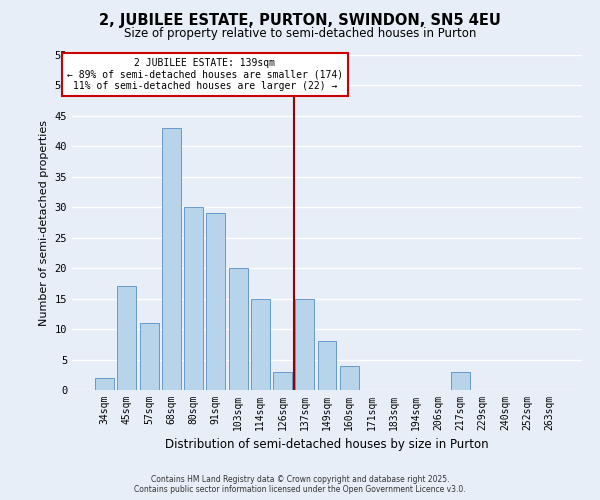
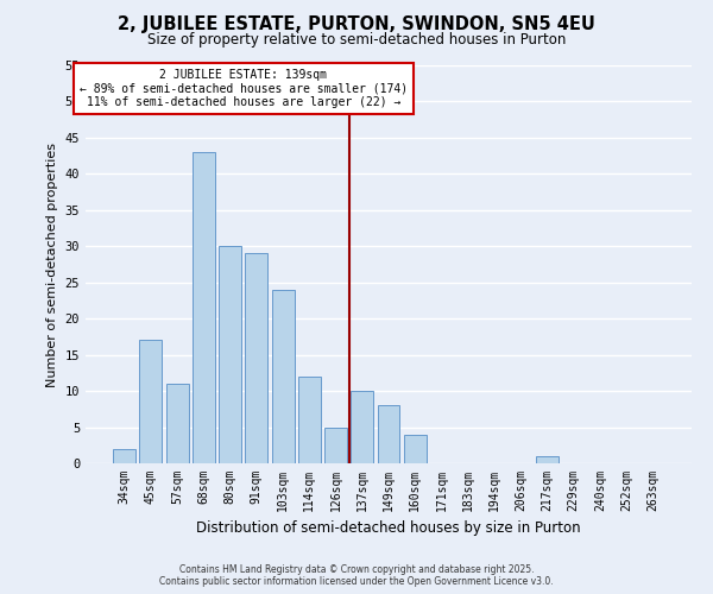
103sqm: 20 -> 24
114sqm: 15 -> 12
126sqm: 3 -> 5
137sqm: 15 -> 10
217sqm: 3 -> 1
